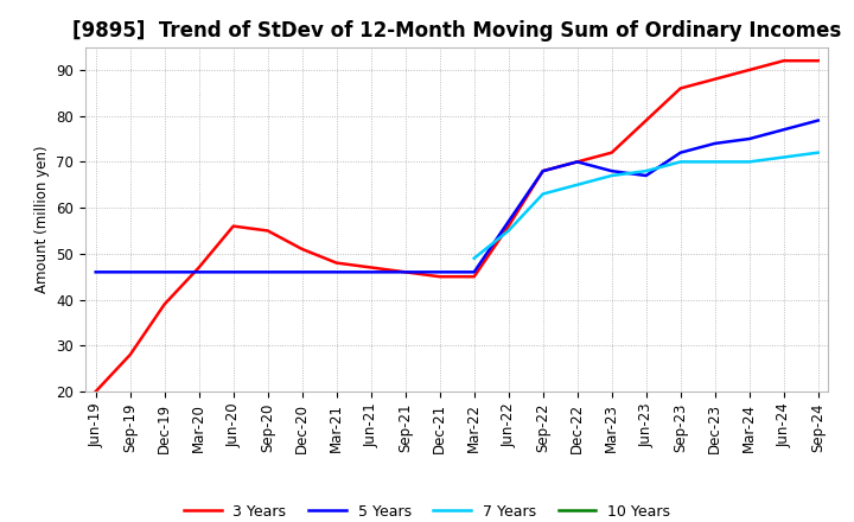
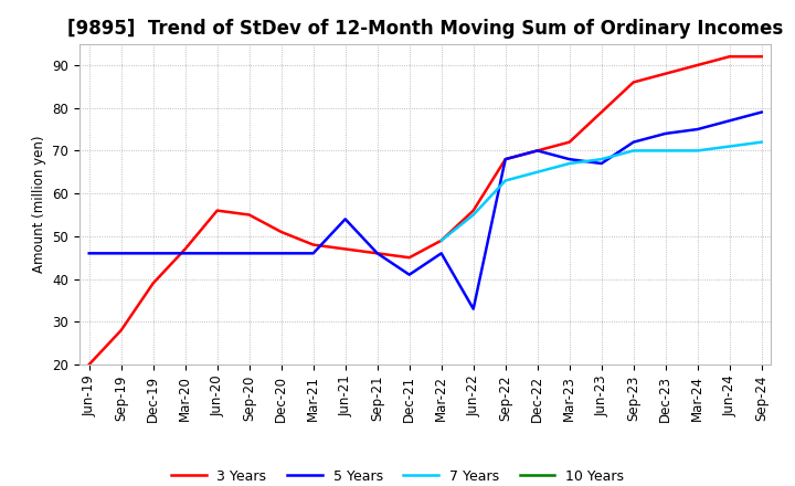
5 Years/Jun-21: 46 -> 54
5 Years/Dec-21: 46 -> 41
3 Years/Mar-22: 45 -> 49
5 Years/Jun-22: 57 -> 33
